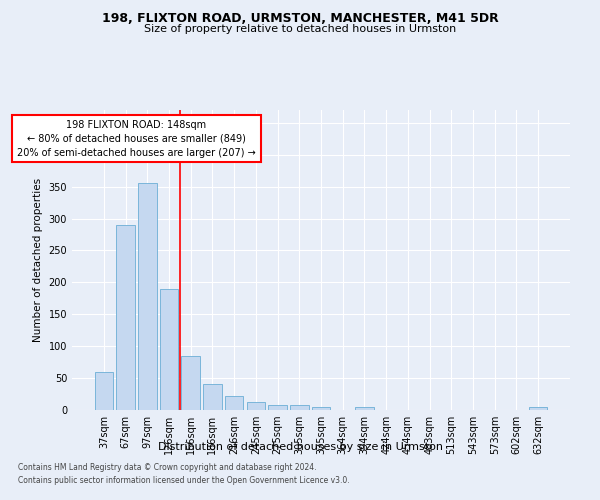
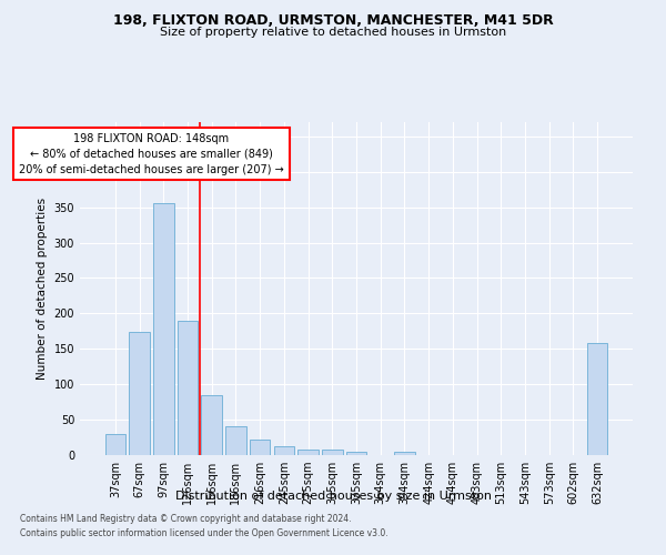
37sqm: 60 -> 30
67sqm: 290 -> 174
632sqm: 4 -> 158
